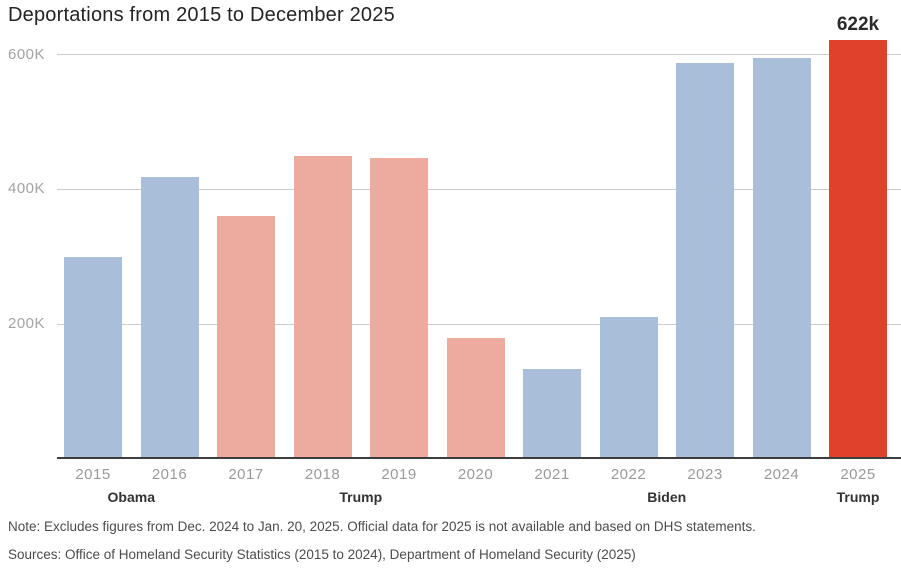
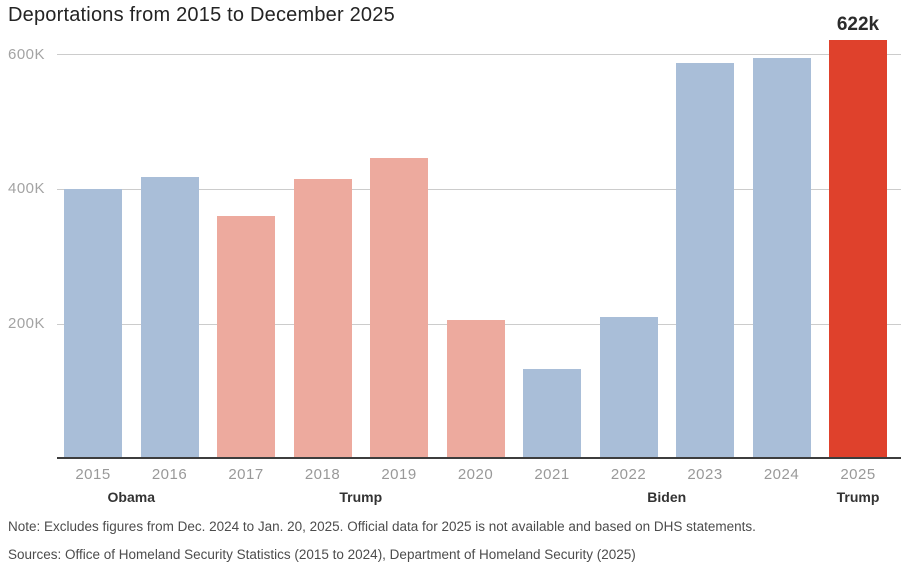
2015: 300K -> 400K
2018: 450K -> 420K
2020: 180K -> 210K
